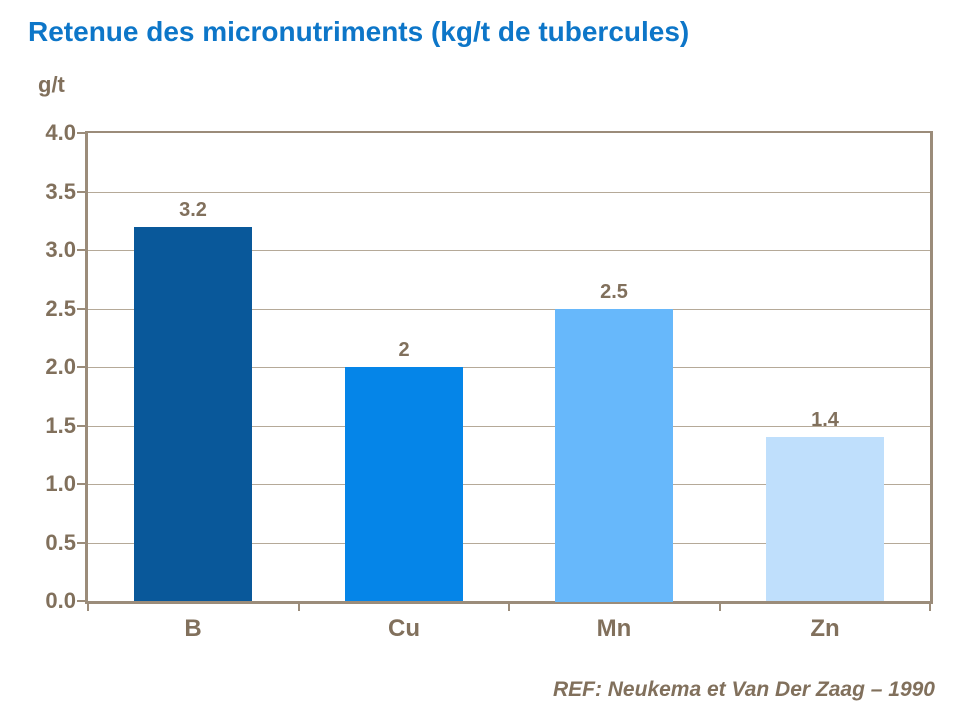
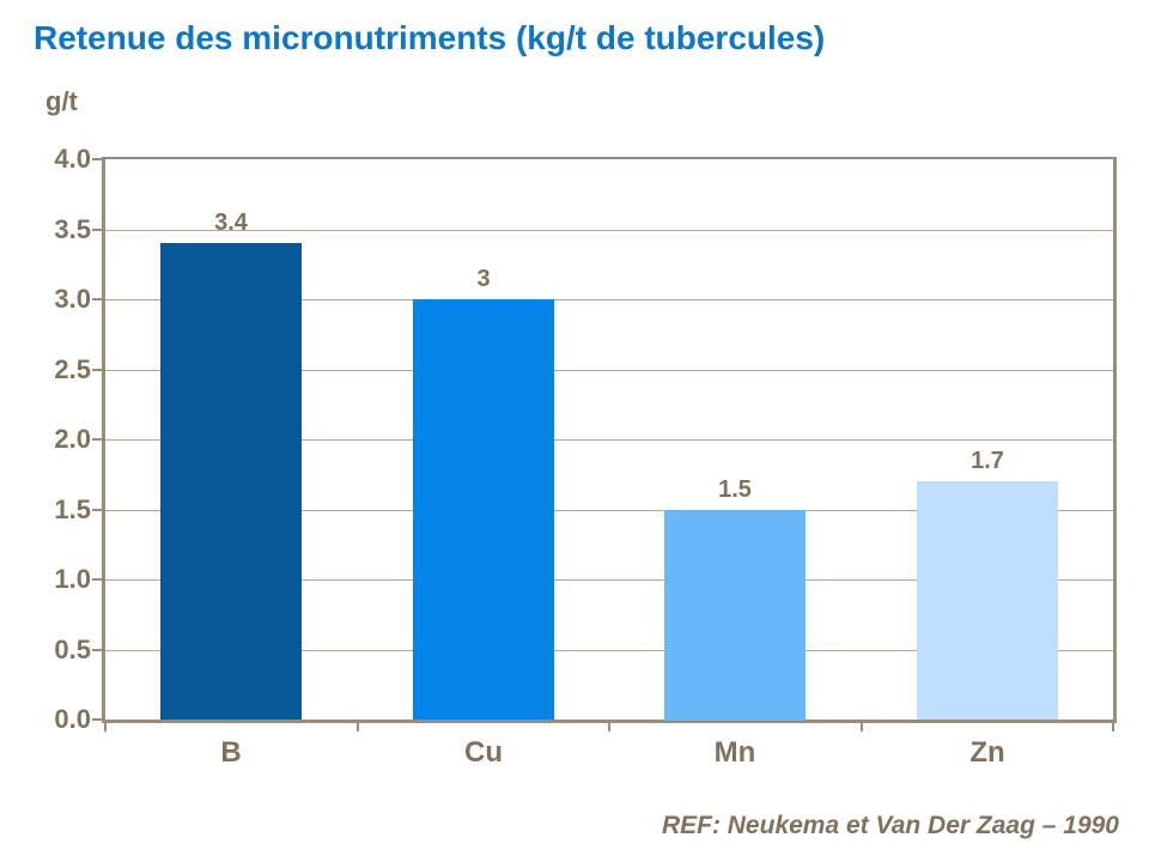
B: 3.2 -> 3.4
Cu: 2 -> 3
Mn: 2.5 -> 1.5
Zn: 1.4 -> 1.7
